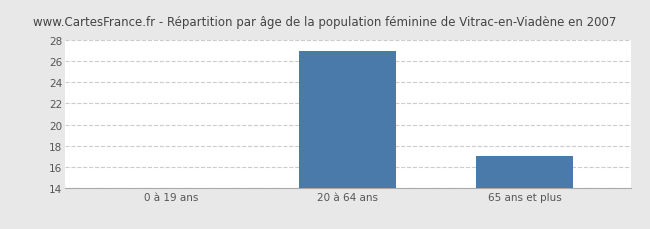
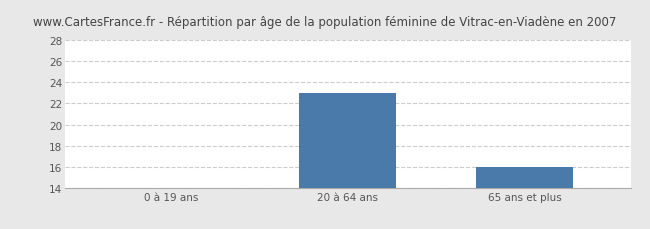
20 à 64 ans: 27 -> 23
65 ans et plus: 17 -> 16
